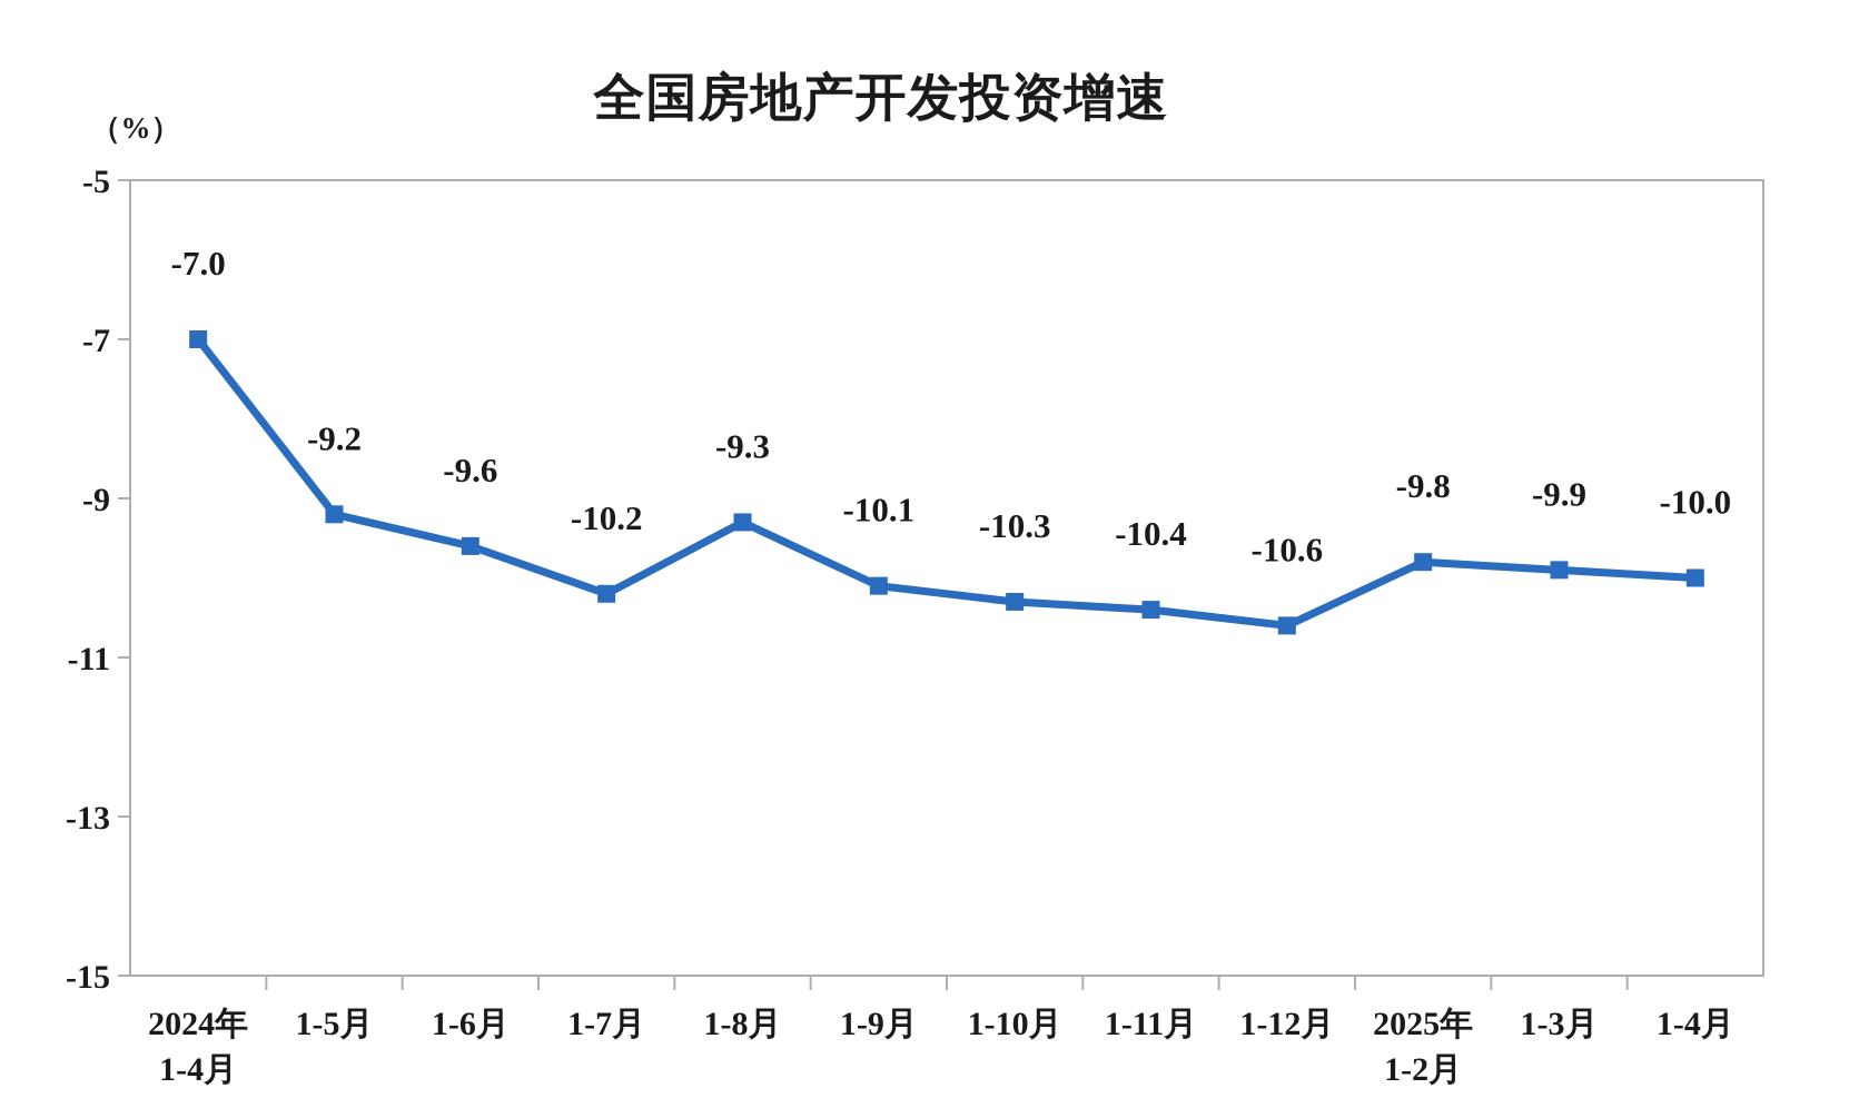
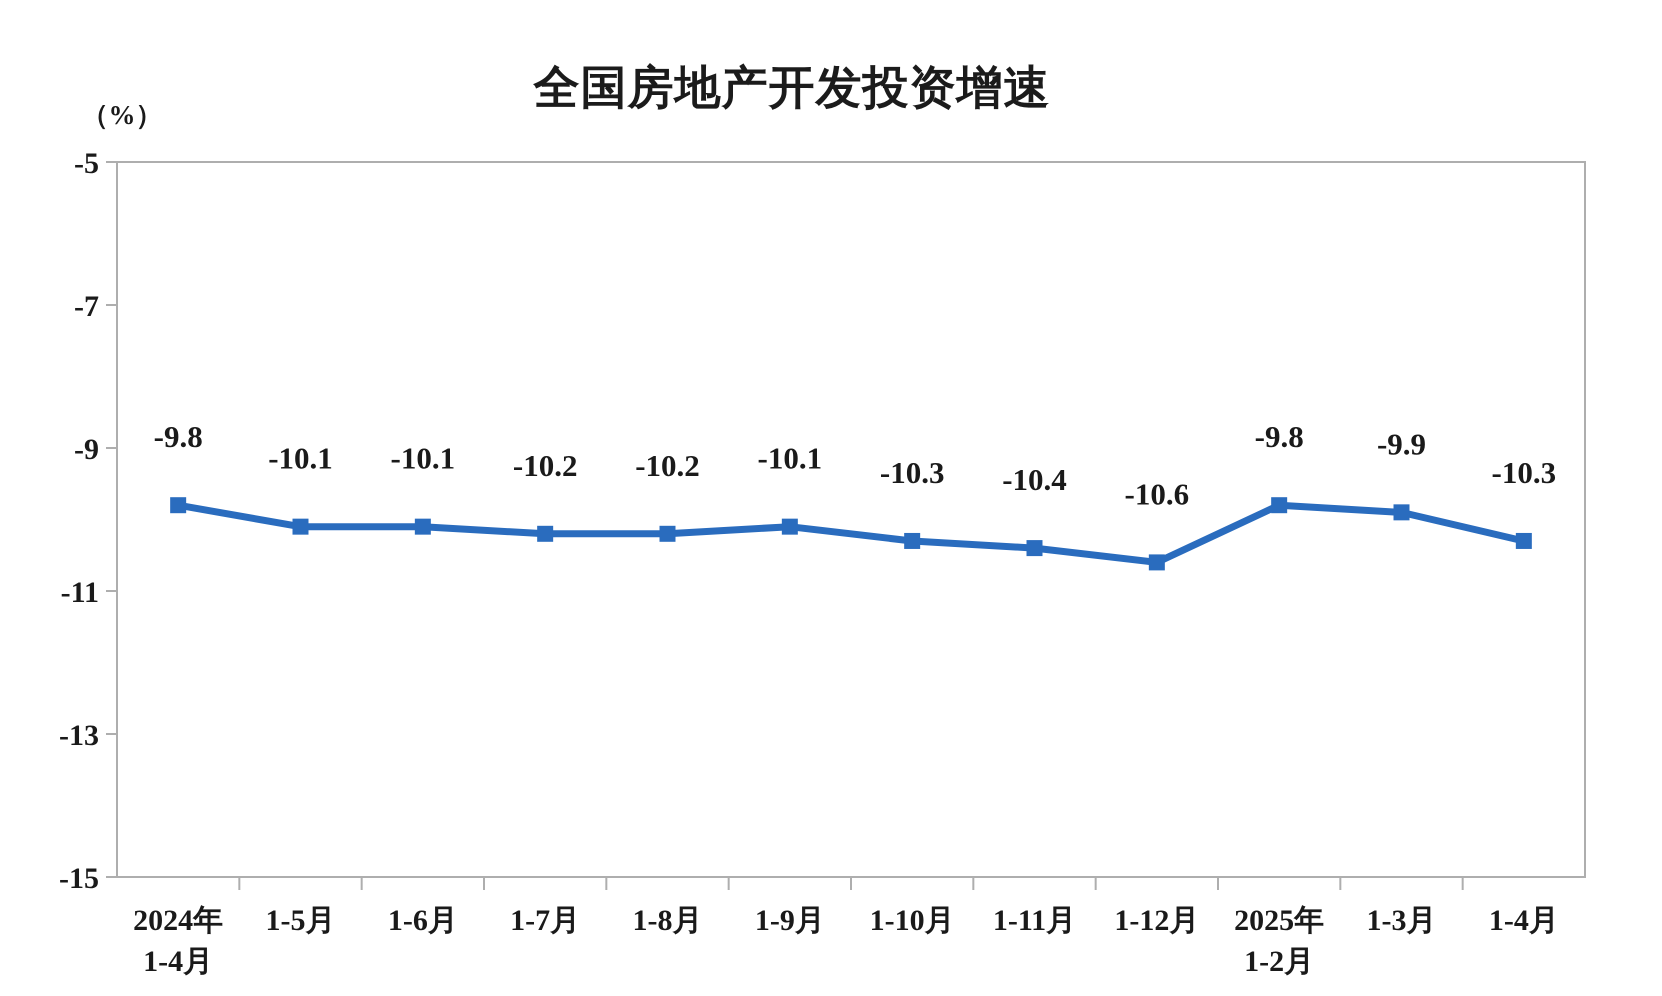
2024年 1-4月: -7.0 -> -9.8
1-5月: -9.2 -> -10.1
1-6月: -9.6 -> -10.1
1-8月: -9.3 -> -10.2
1-4月: -10.0 -> -10.3
